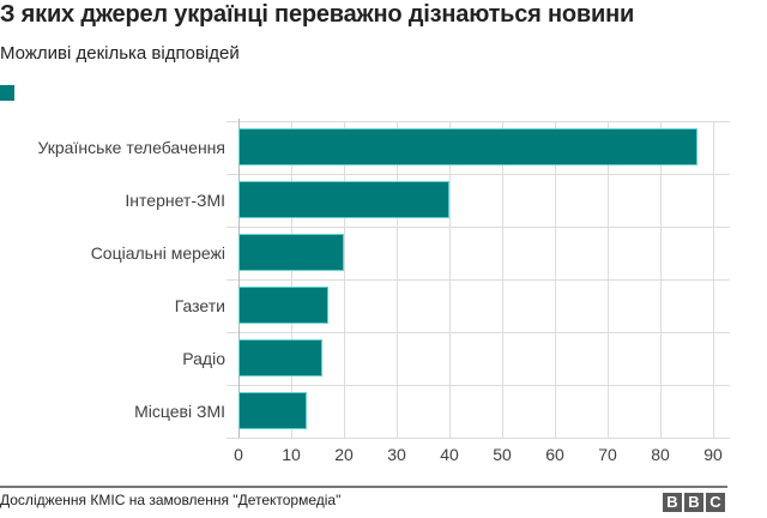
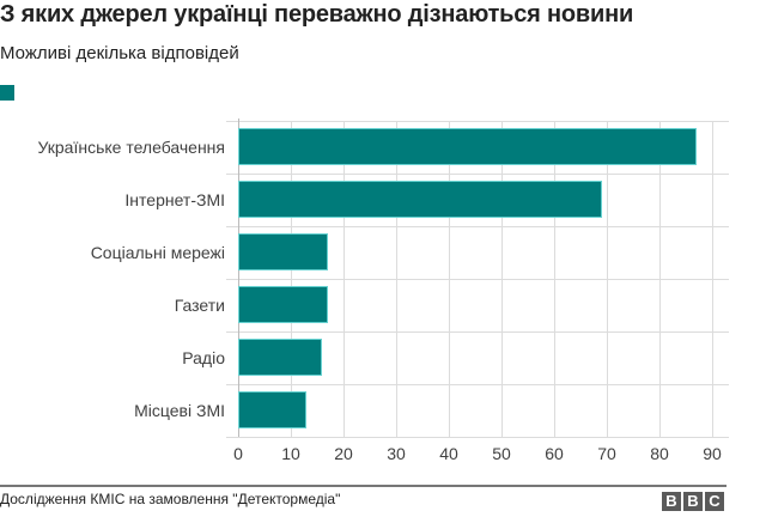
Інтернет-ЗМІ: 40 -> 69
Соціальні мережі: 20 -> 17
